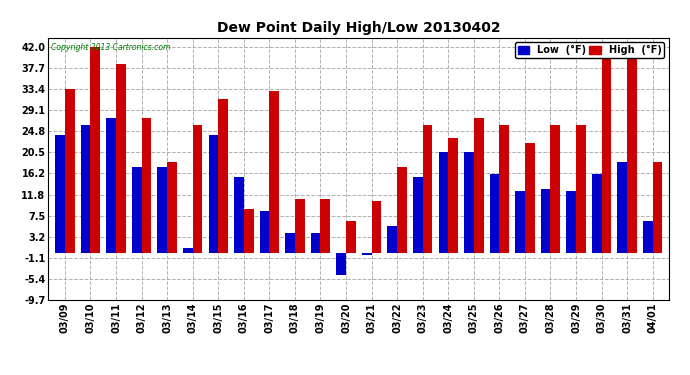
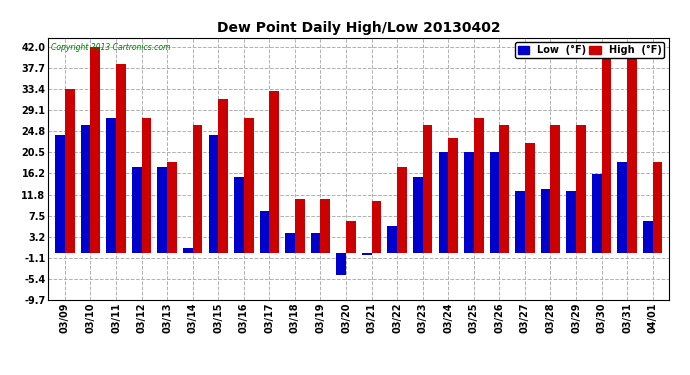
High (°F)/03/16: 9.0 -> 27.5
Low (°F)/03/26: 16.0 -> 20.5
